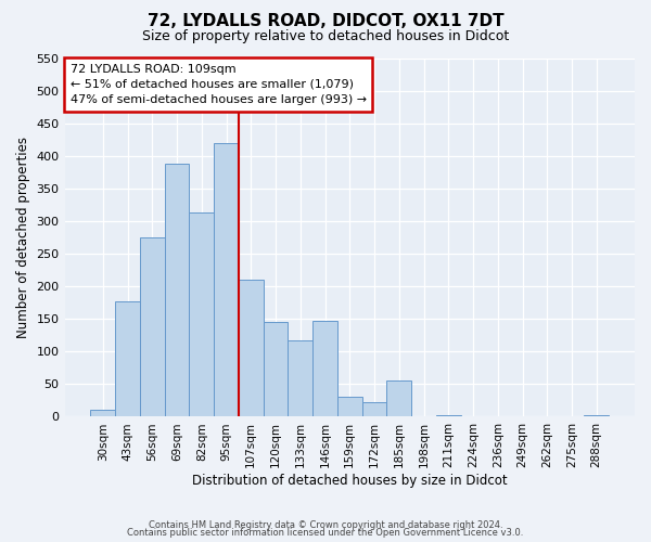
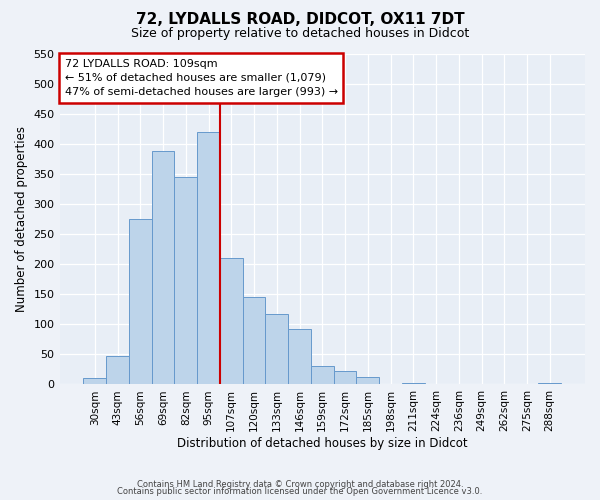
43sqm: 178 -> 48
82sqm: 314 -> 345
146sqm: 148 -> 93
185sqm: 56 -> 12
